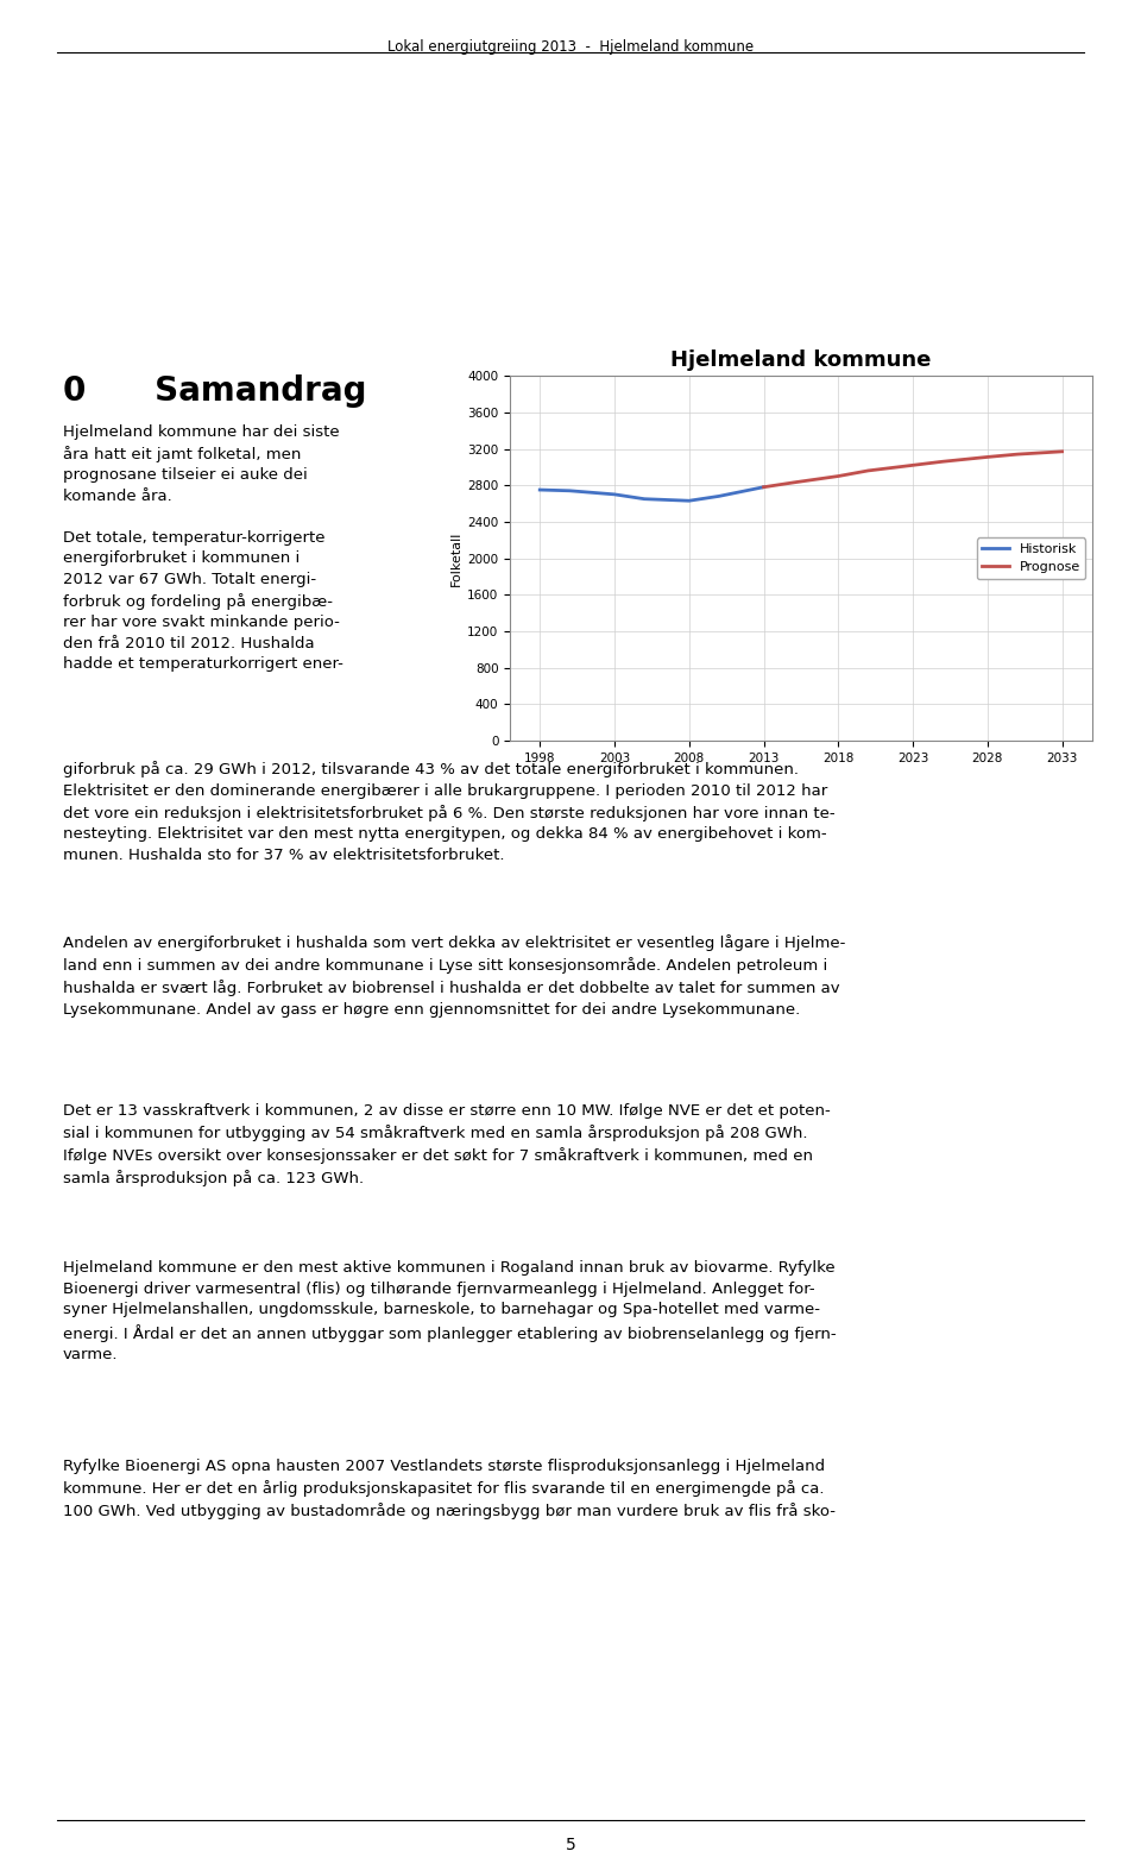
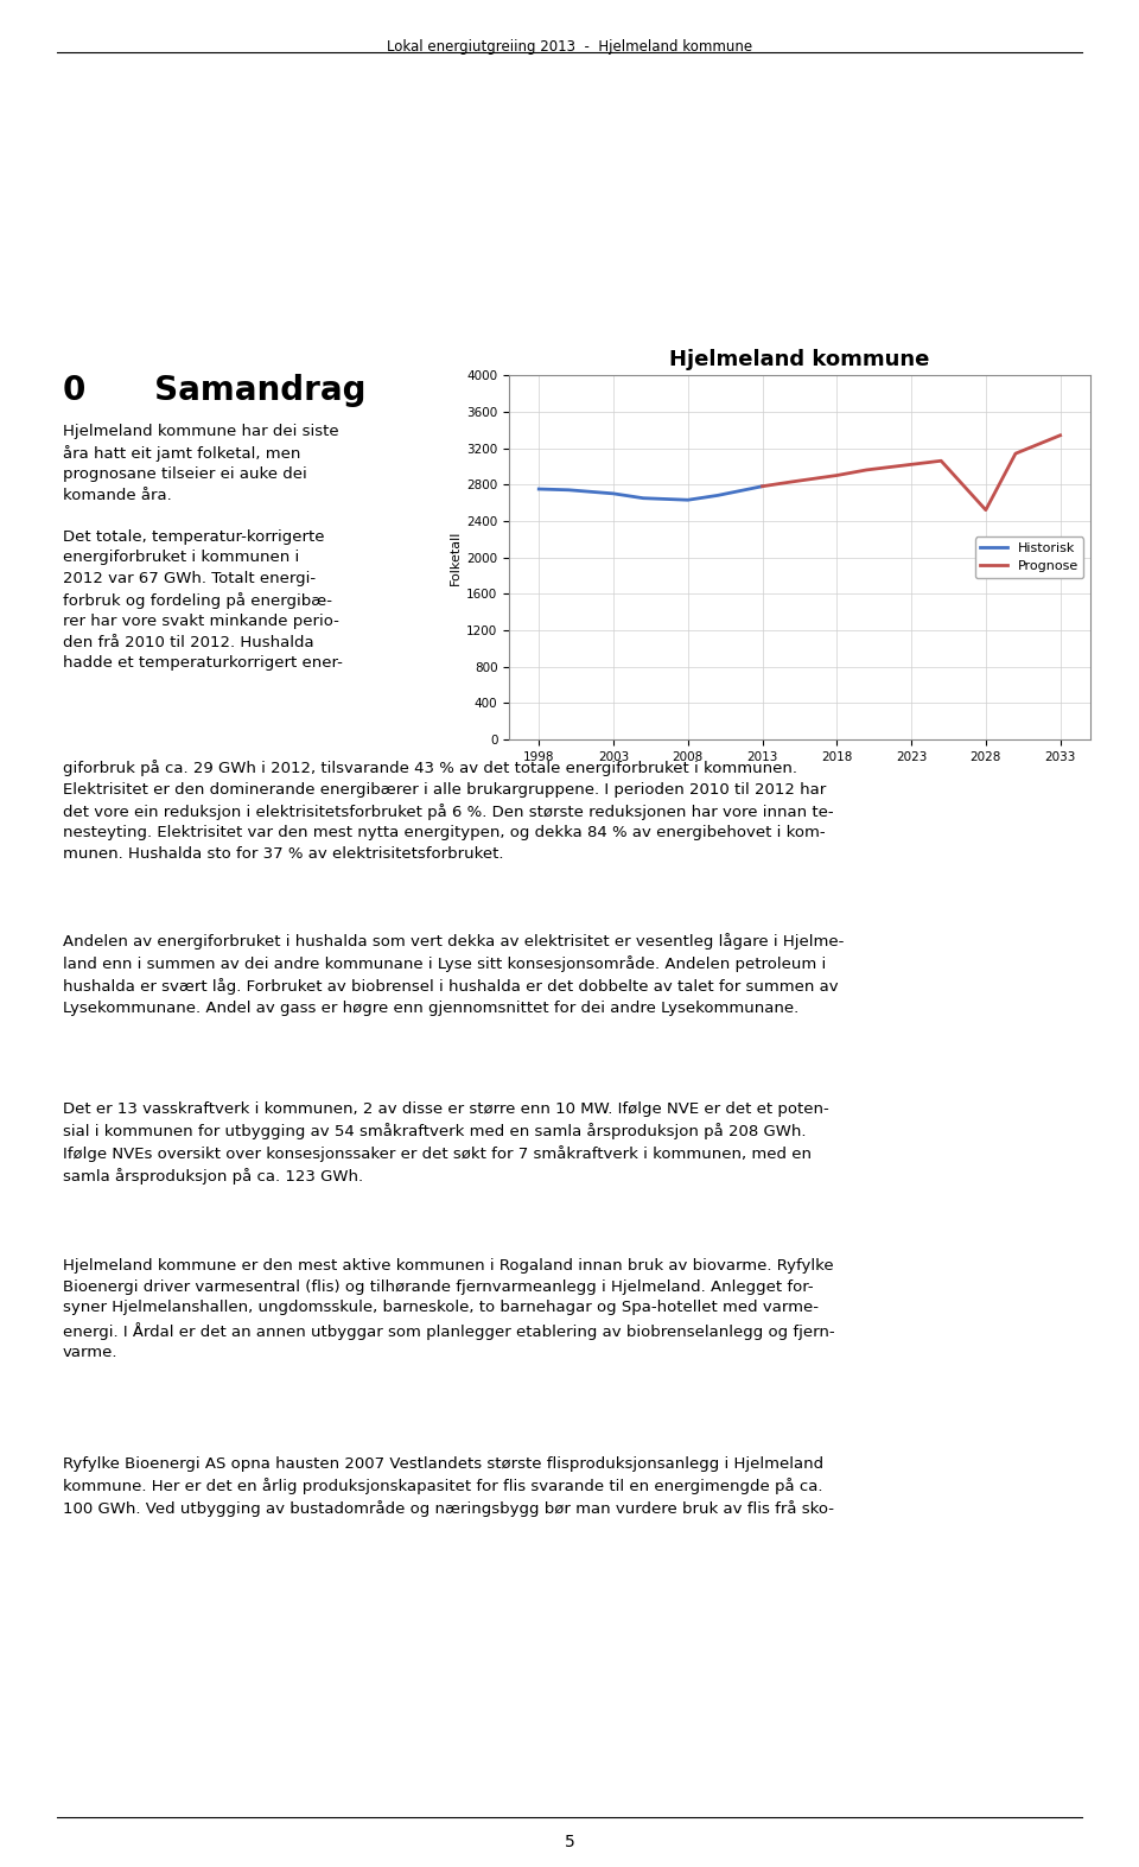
Prognose/2028: 3110 -> 2520
Prognose/2033: 3170 -> 3340
